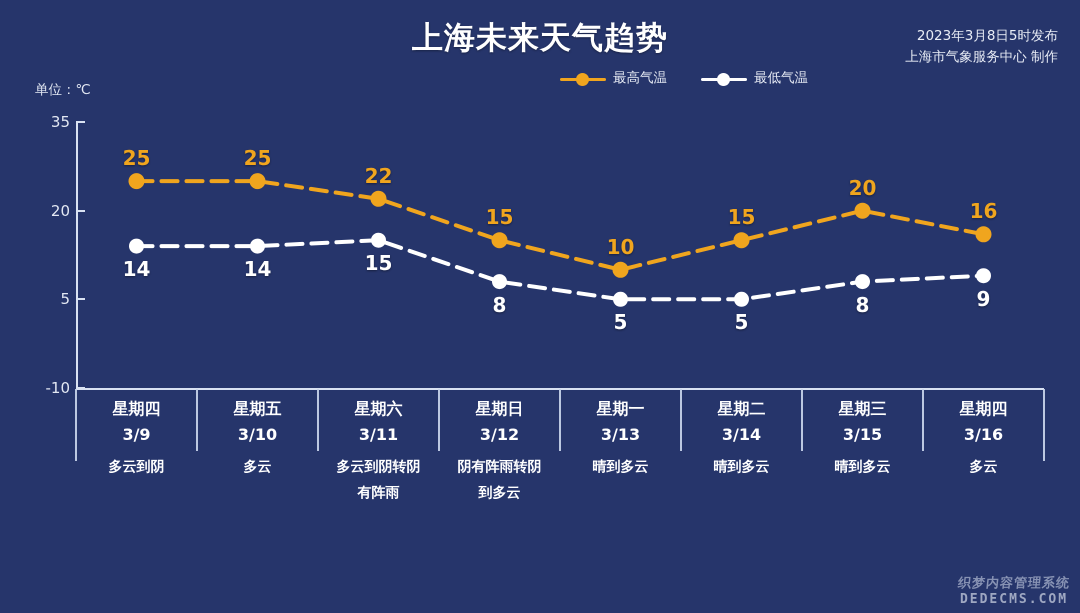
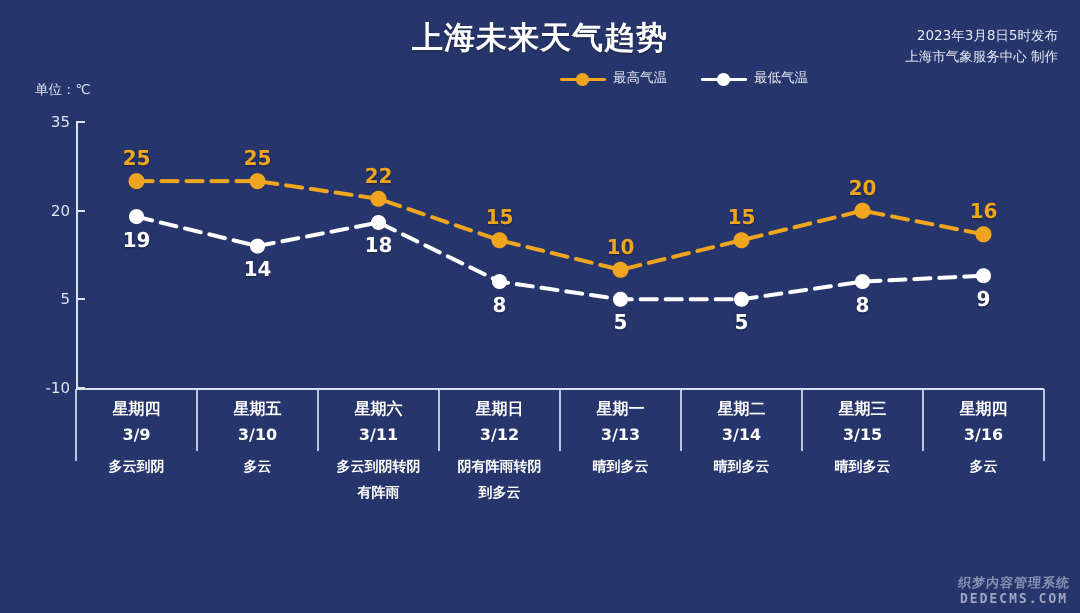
最低气温/3/9: 14 -> 19
最低气温/3/11: 15 -> 18
